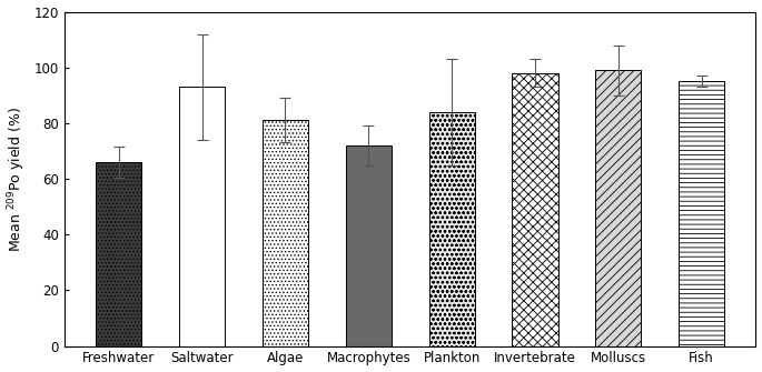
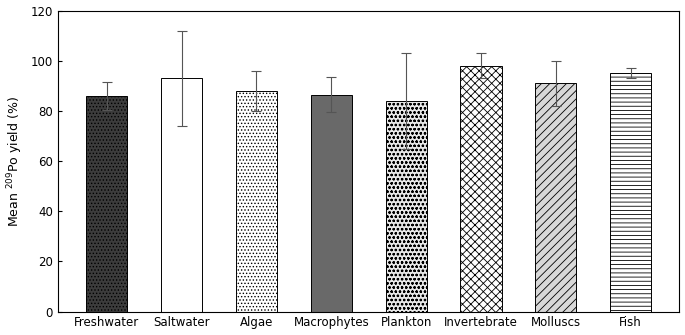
Freshwater: 66.0 -> 86.0
Algae: 81.0 -> 88.0
Macrophytes: 72.0 -> 86.5
Molluscs: 99.0 -> 91.0
